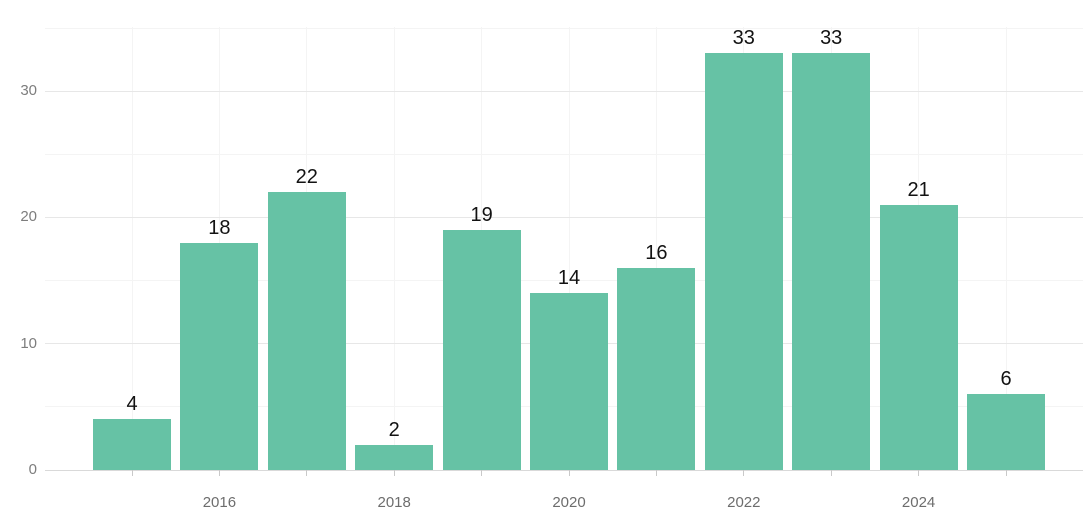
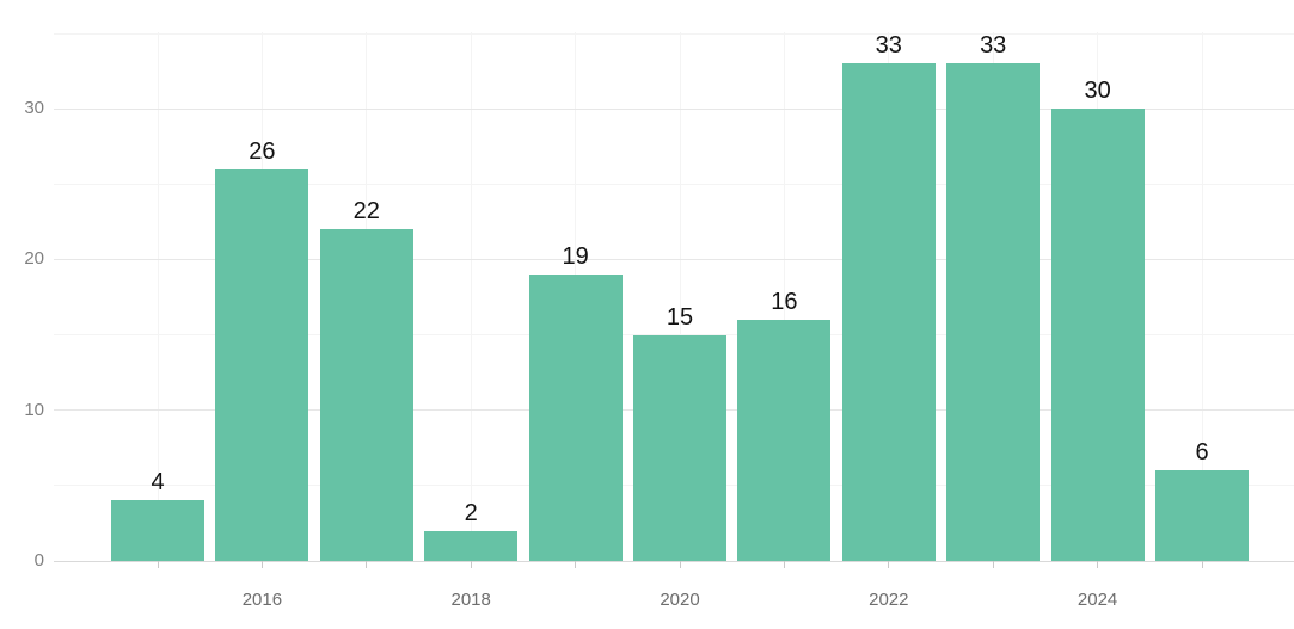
2016: 18 -> 26
2020: 14 -> 15
2024: 21 -> 30
